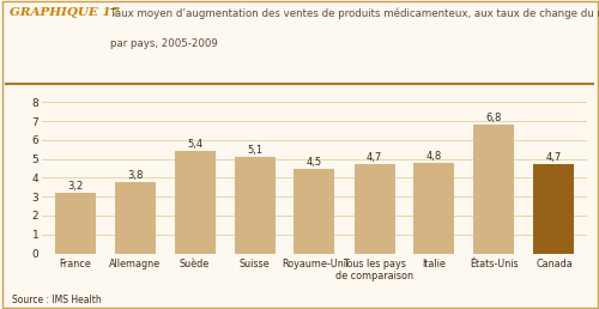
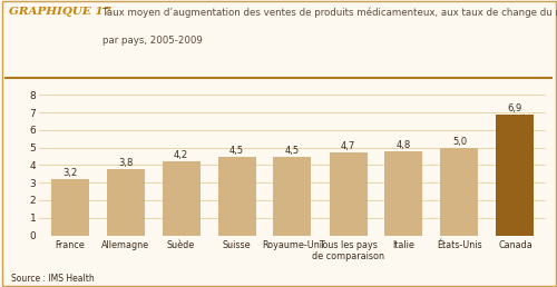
Suède: 5,4 -> 4,2
Suisse: 5,1 -> 4,5
États-Unis: 6,8 -> 5,0
Canada: 4,7 -> 6,9
